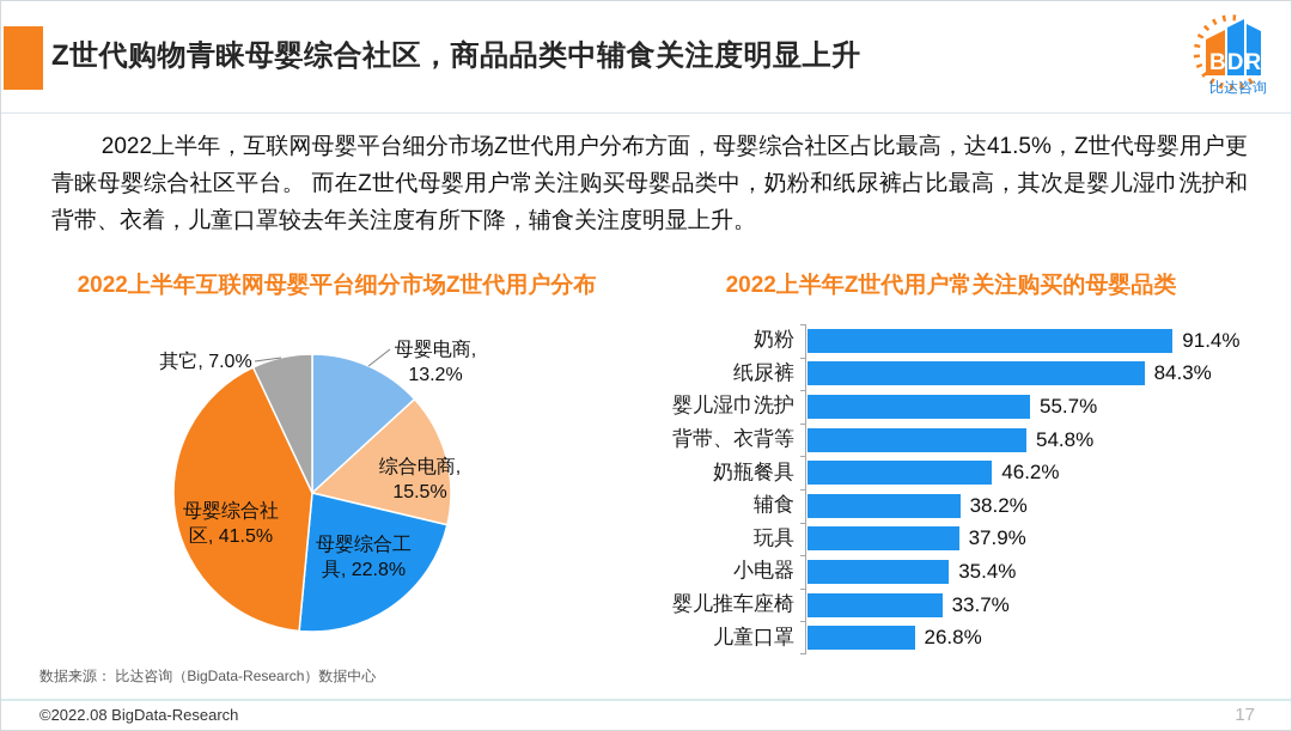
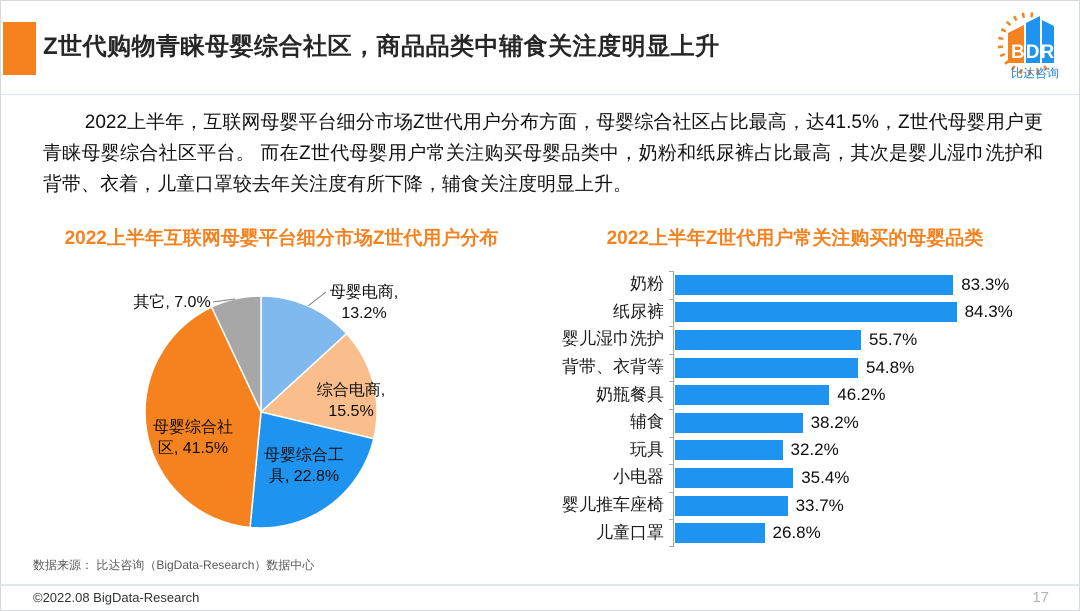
2022上半年Z世代用户常关注购买的母婴品类/奶粉: 91.4% -> 83.3%
2022上半年Z世代用户常关注购买的母婴品类/玩具: 37.9% -> 32.2%
